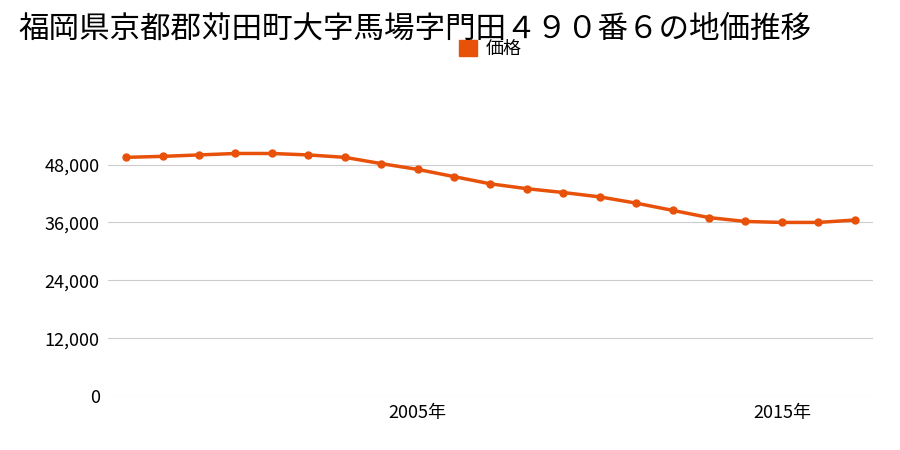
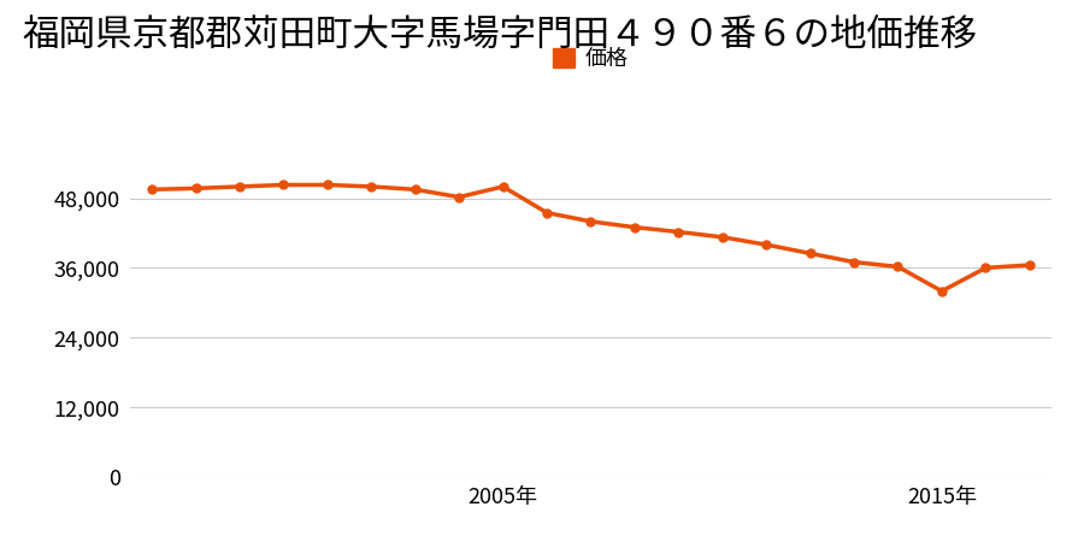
2005年: 47,000 -> 50,000
2015年: 36,000 -> 32,000
